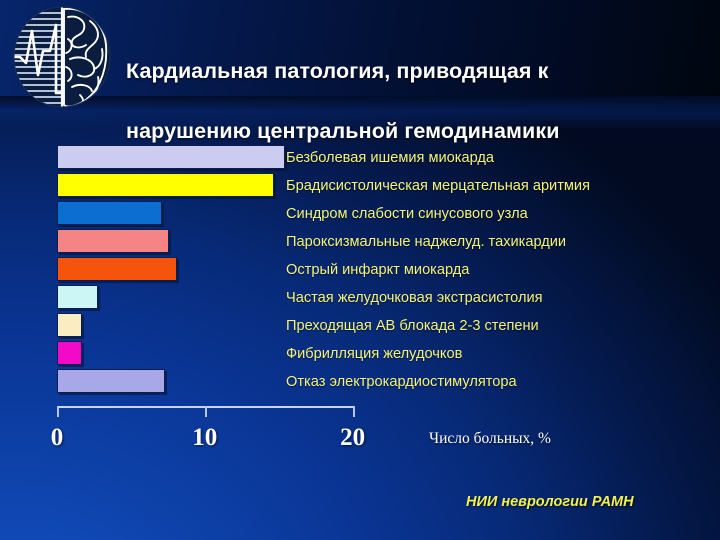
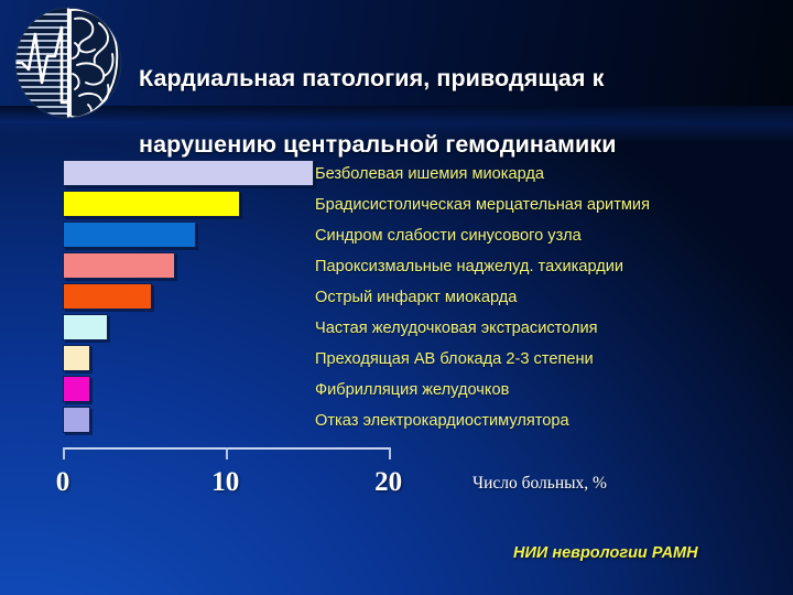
Брадисистолическая мерцательная аритмия: 14.7 -> 10.9
Синдром слабости синусового узла: 7.1 -> 8.2
Пароксизмальные наджелуд. тахикардии: 7.6 -> 6.9
Острый инфаркт миокарда: 8.1 -> 5.5
Отказ электрокардиостимулятора: 7.3 -> 1.7
